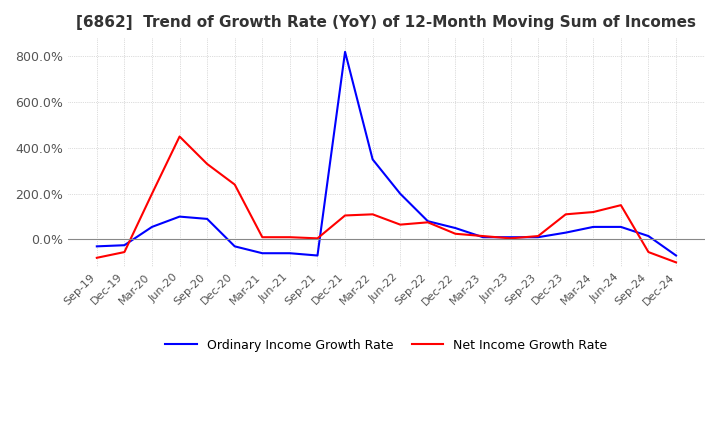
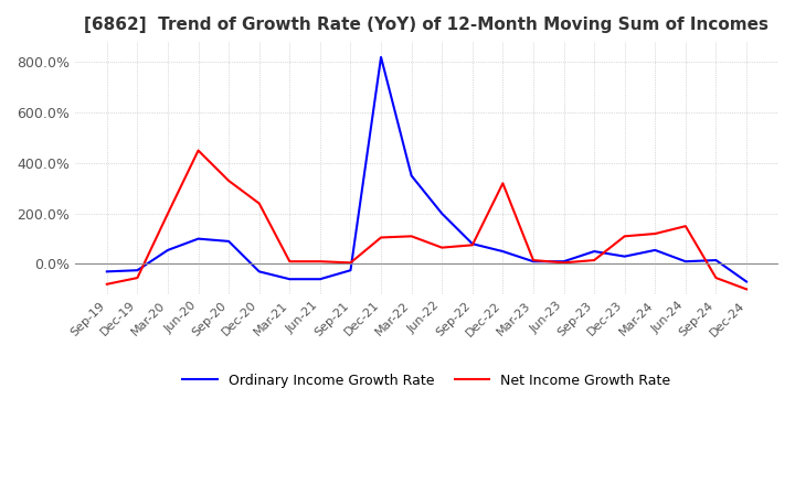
Ordinary Income Growth Rate/Sep-21: -70% -> -25%
Net Income Growth Rate/Dec-22: 25% -> 320%
Ordinary Income Growth Rate/Sep-23: 10% -> 50%
Ordinary Income Growth Rate/Jun-24: 55% -> 10%
